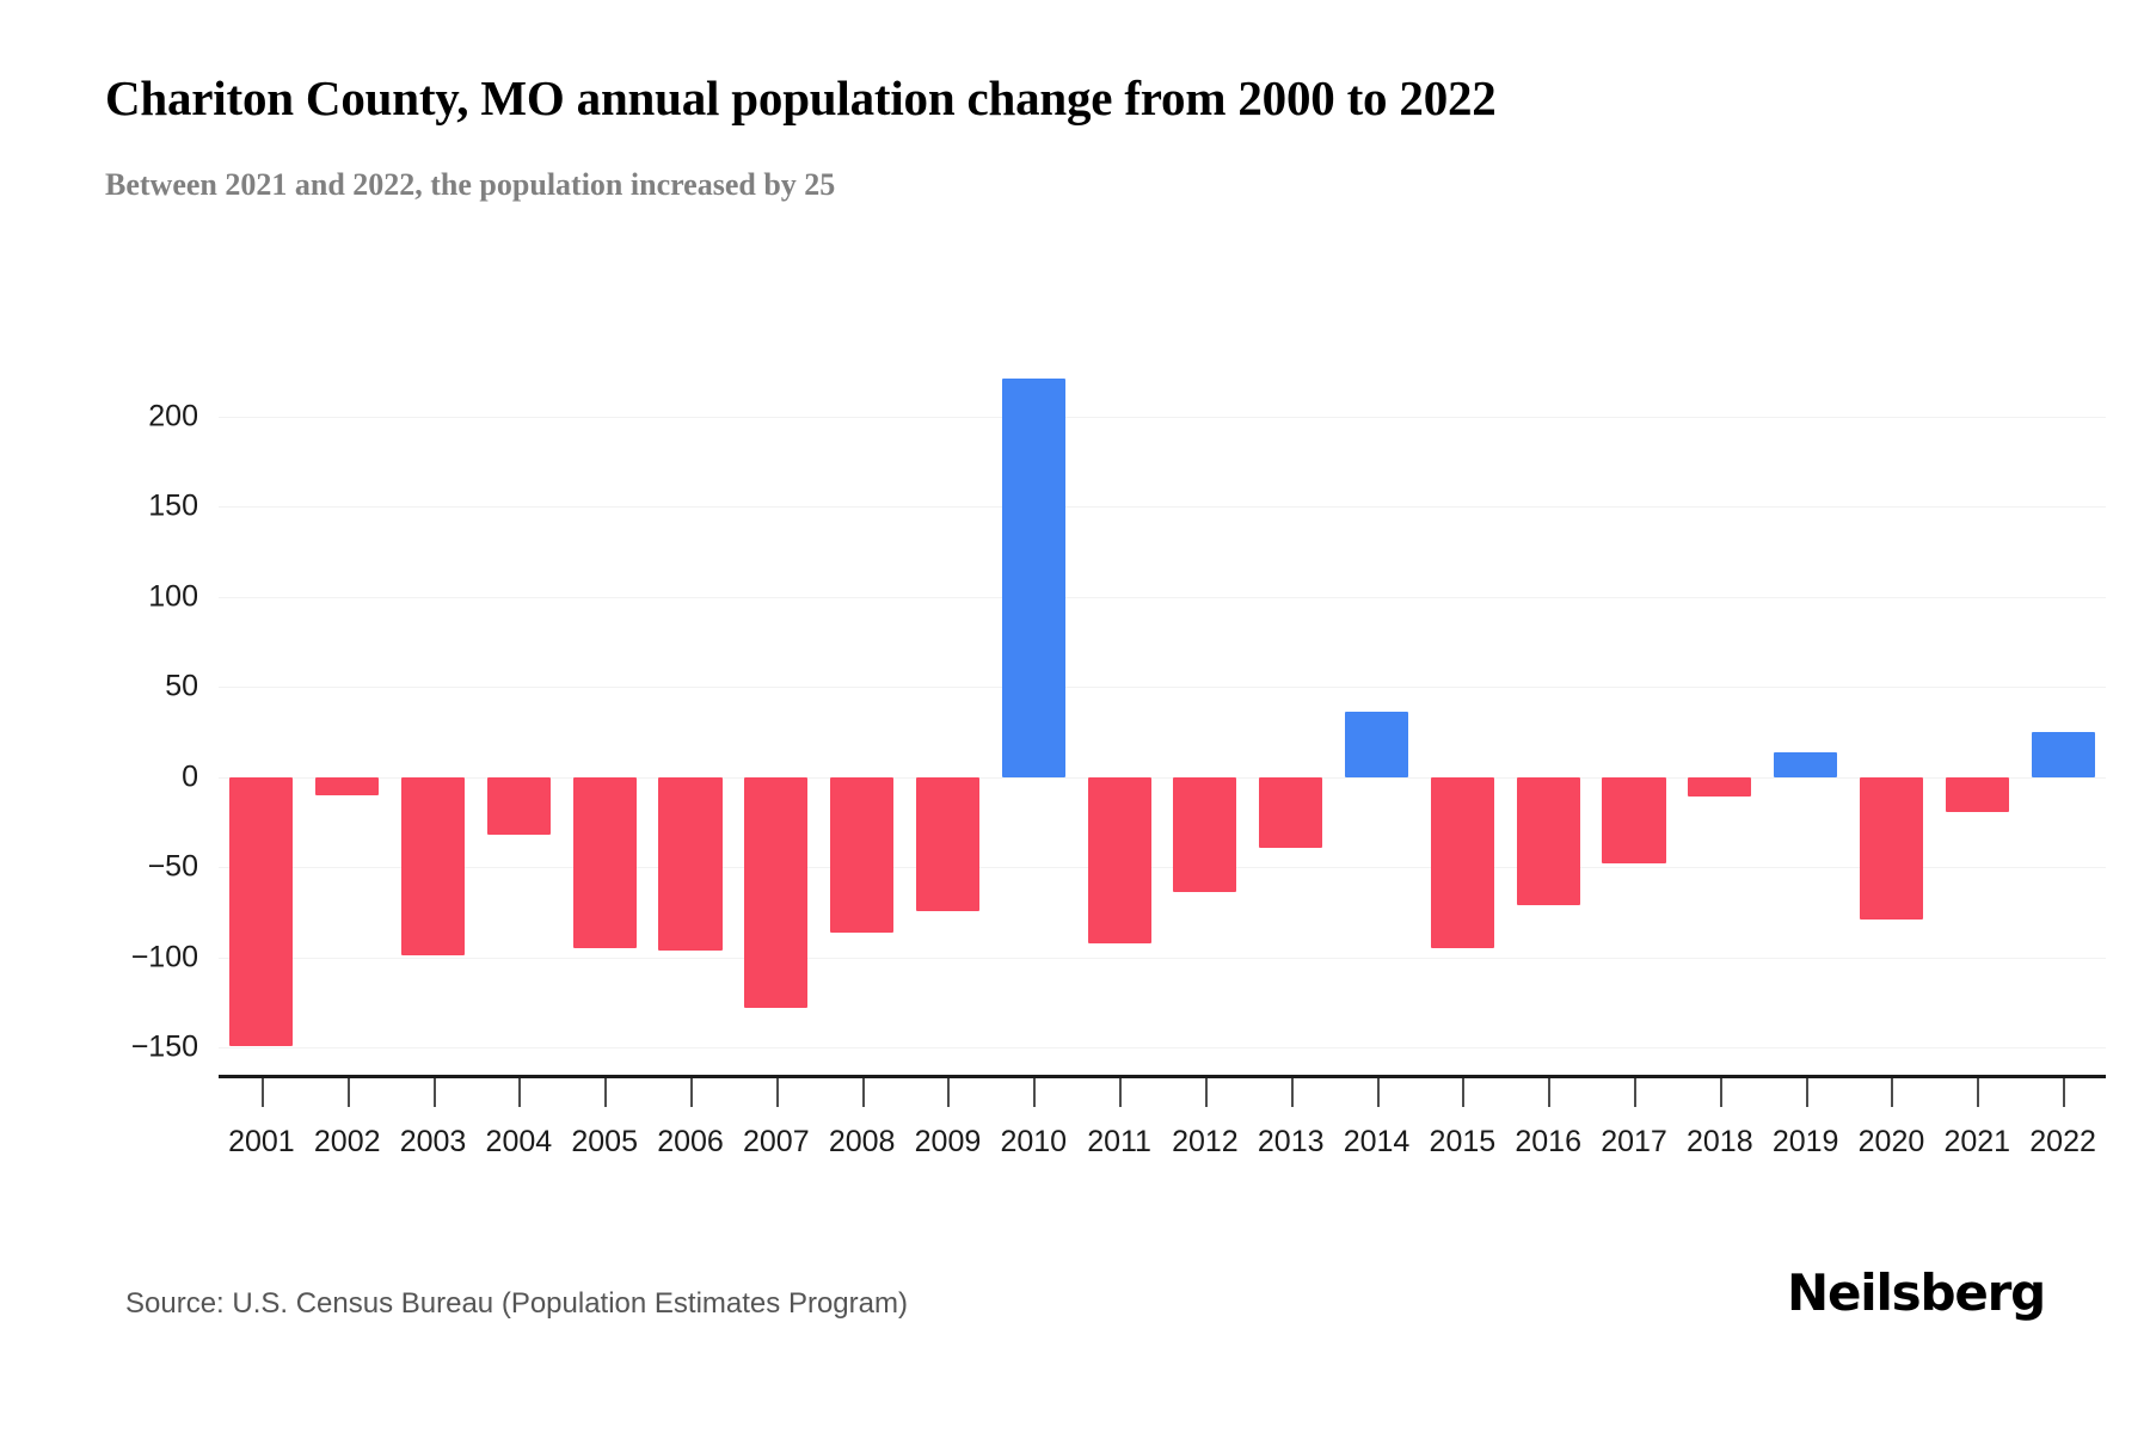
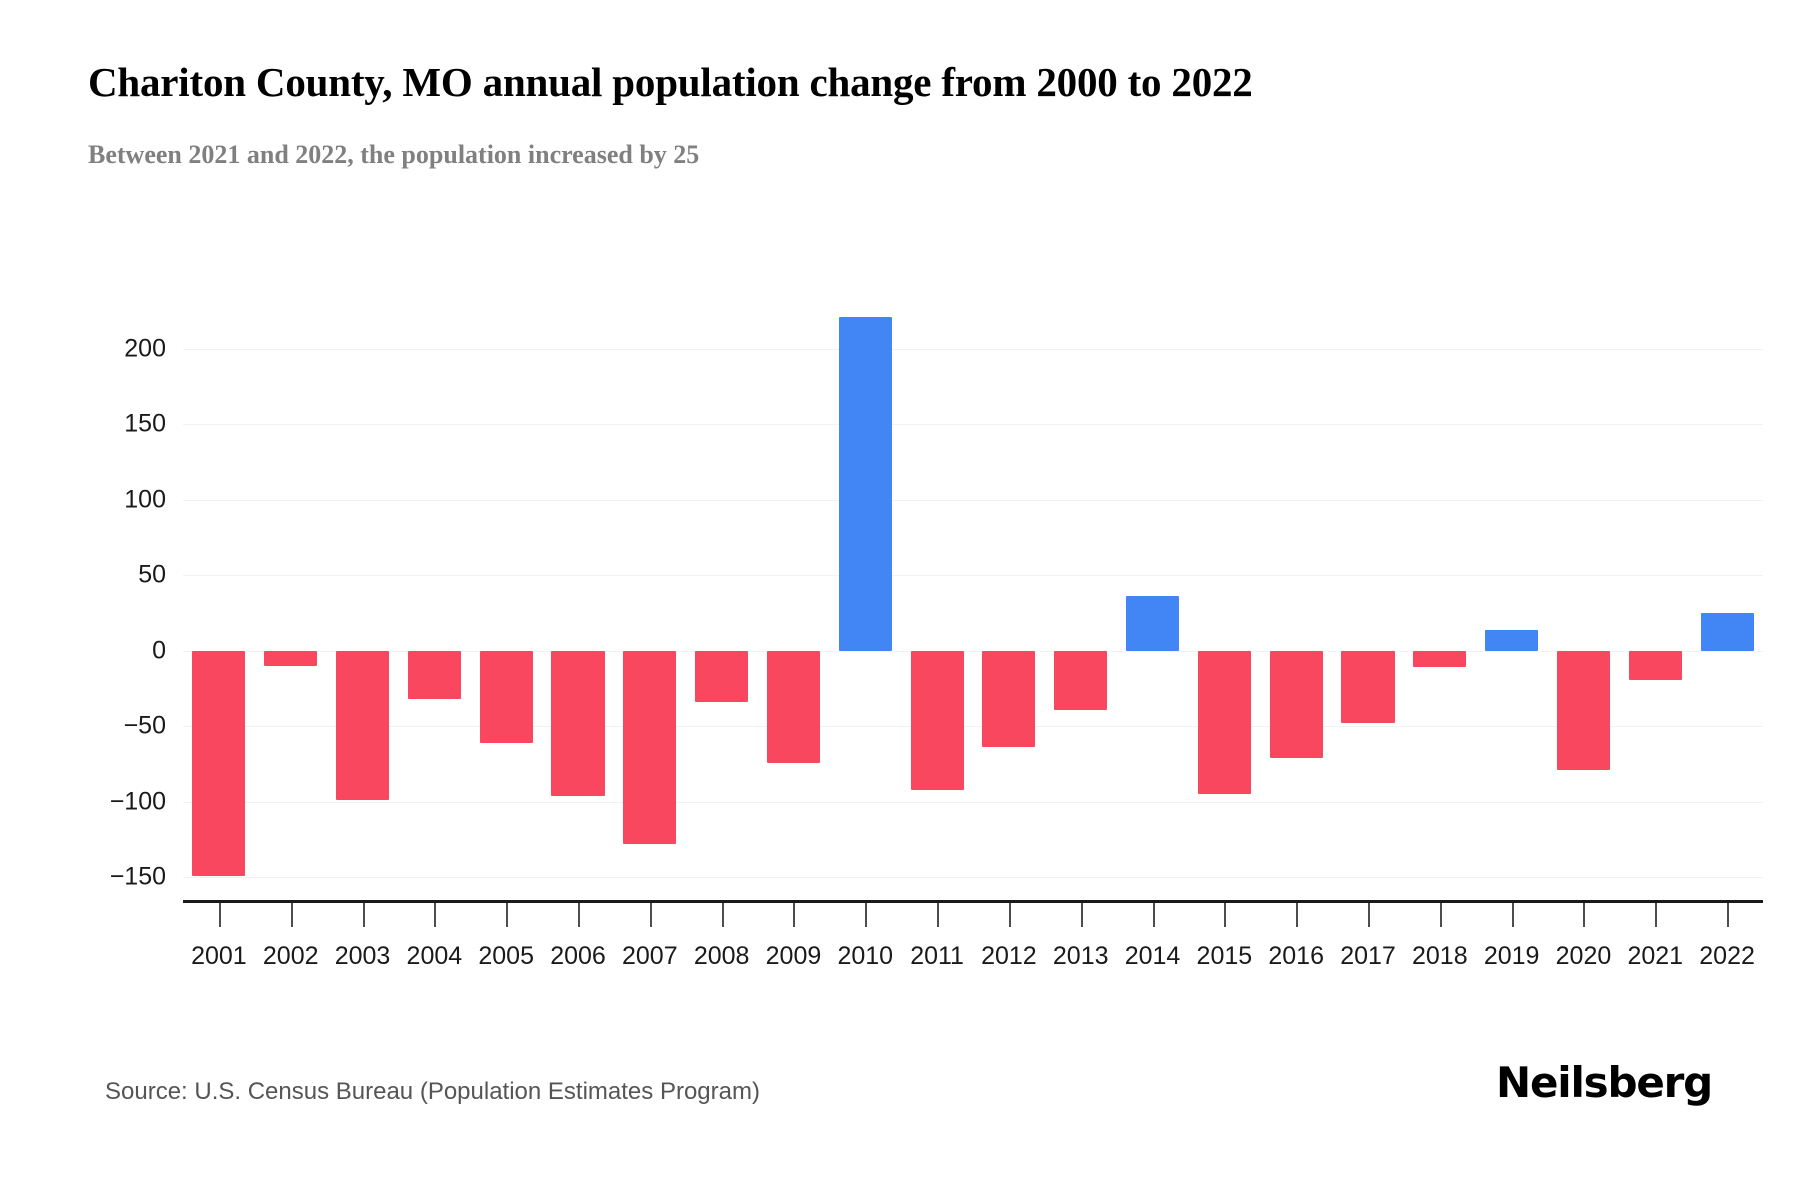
2005: -95 -> -61
2008: -86 -> -34
